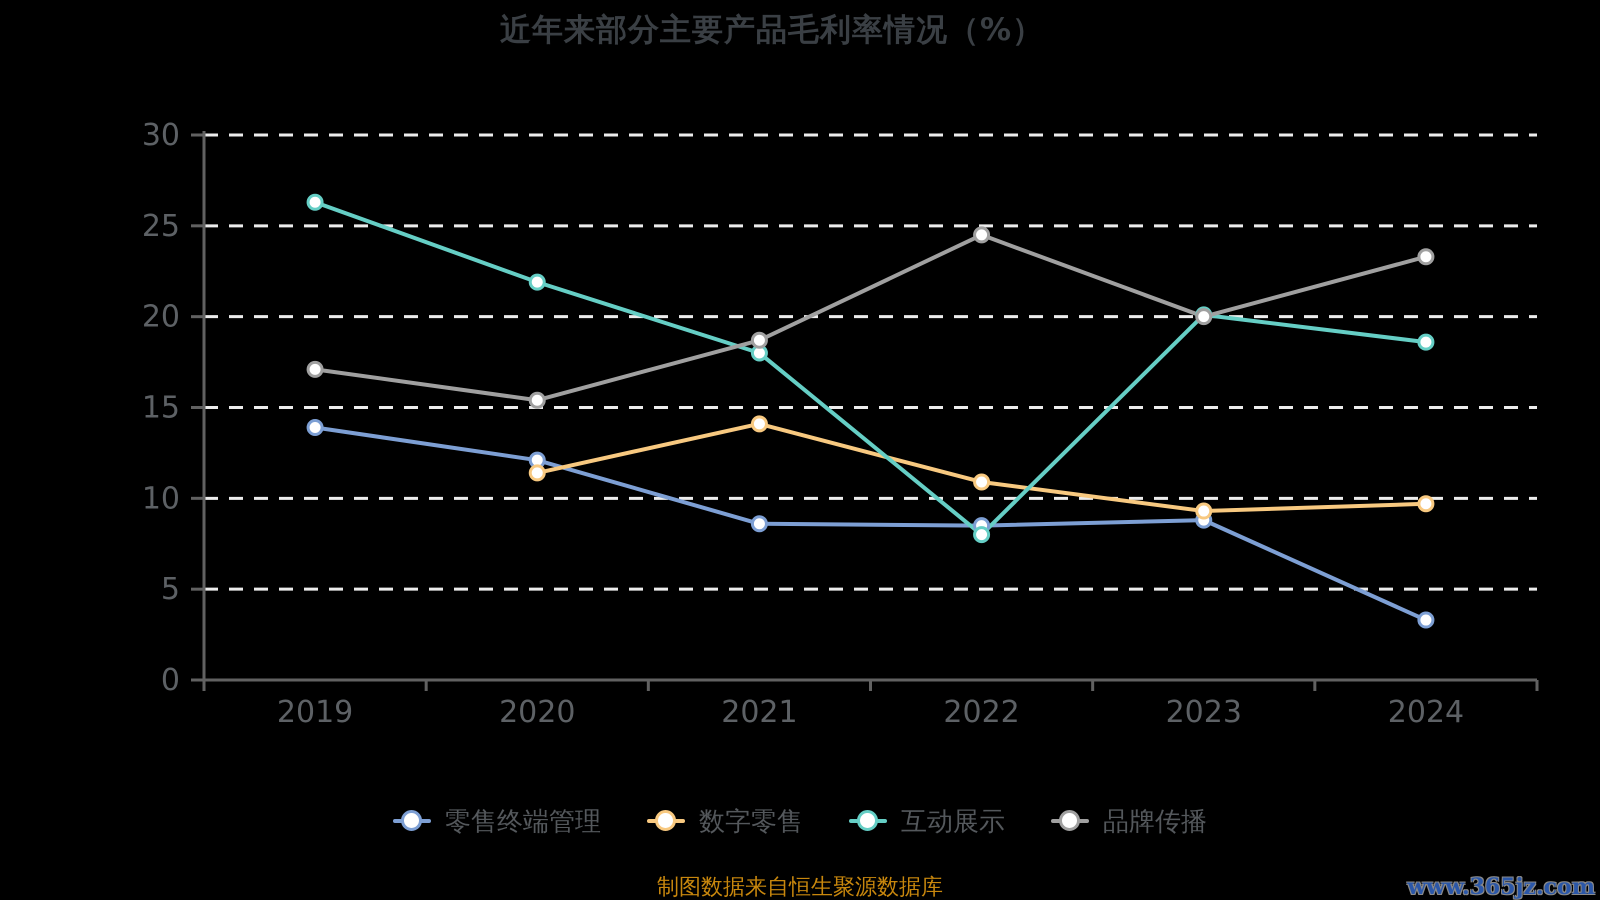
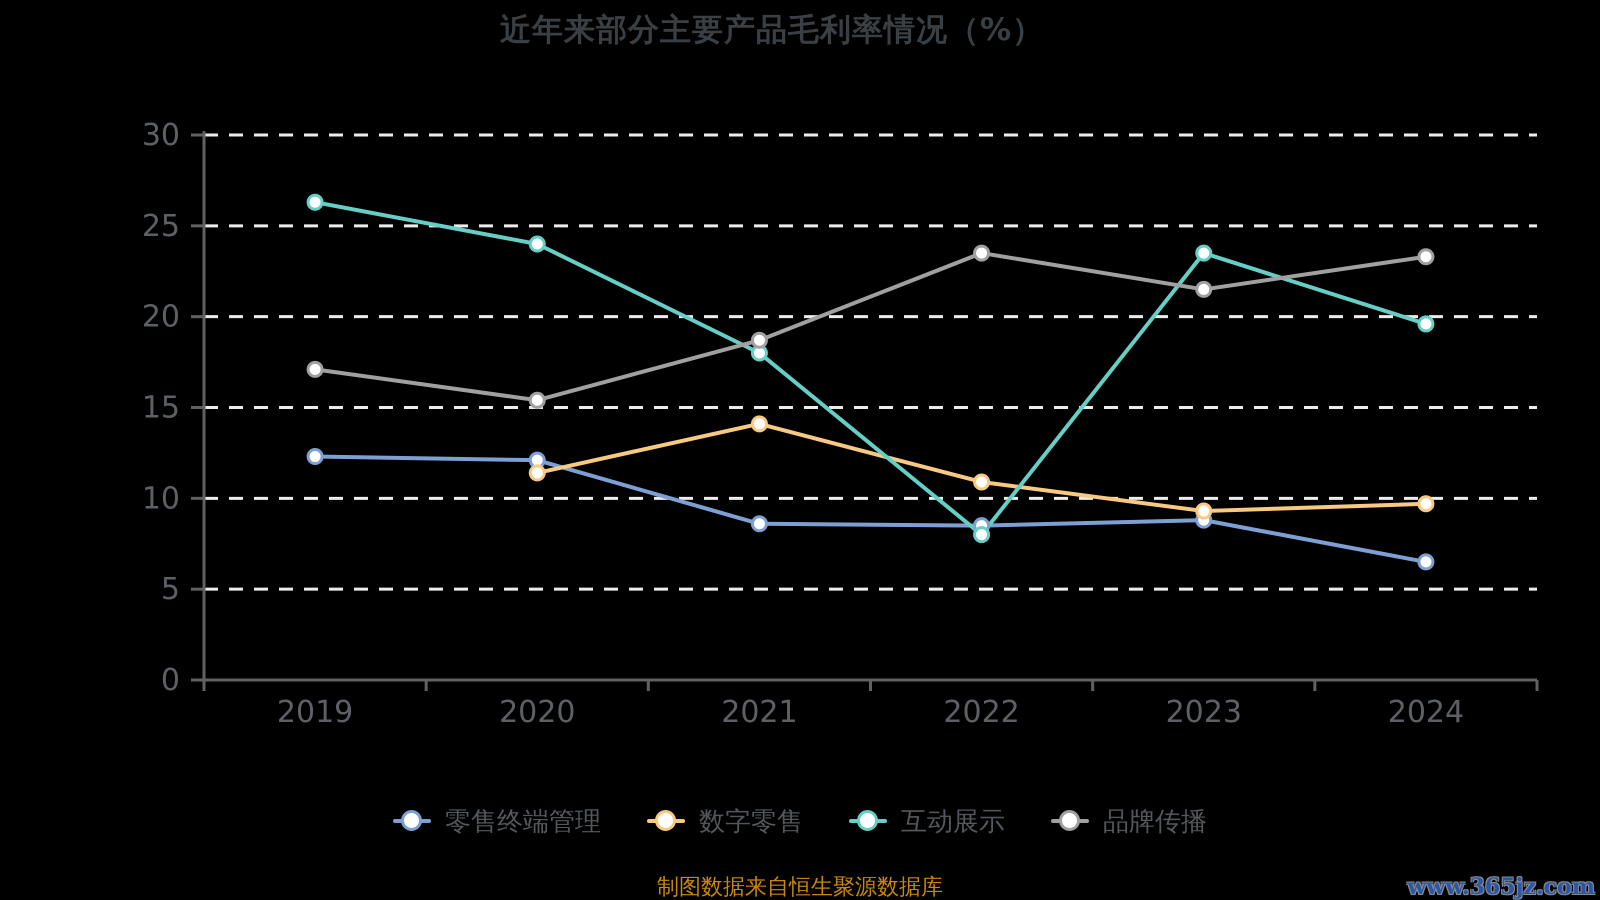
零售终端管理/2019: 13.9 -> 12.3
互动展示/2020: 21.9 -> 24.0
品牌传播/2022: 24.5 -> 23.5
互动展示/2023: 20.1 -> 23.5
品牌传播/2023: 20.0 -> 21.5
零售终端管理/2024: 3.3 -> 6.5
互动展示/2024: 18.6 -> 19.6
